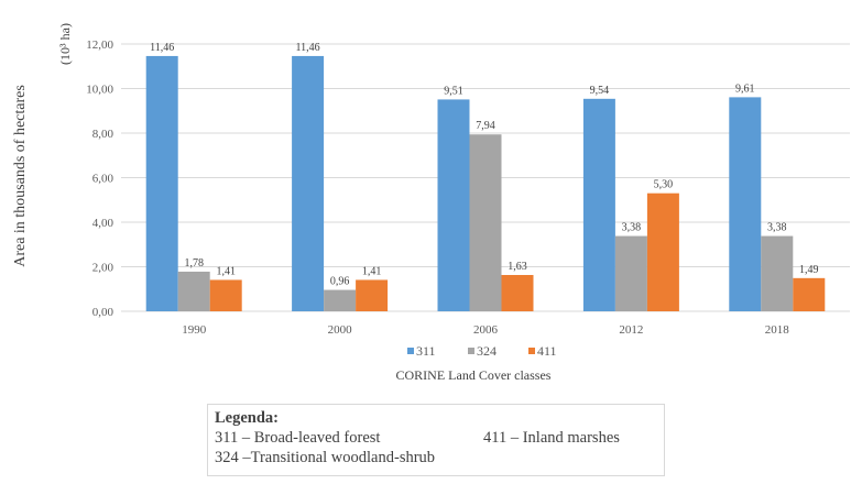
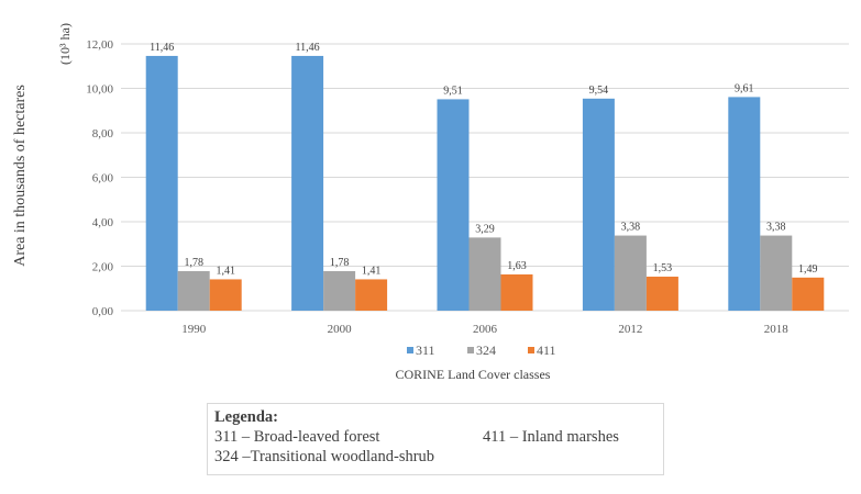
324/2000: 0,96 -> 1,78
324/2006: 7,94 -> 3,29
411/2012: 5,30 -> 1,53
